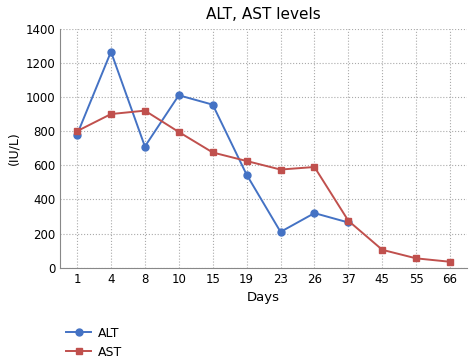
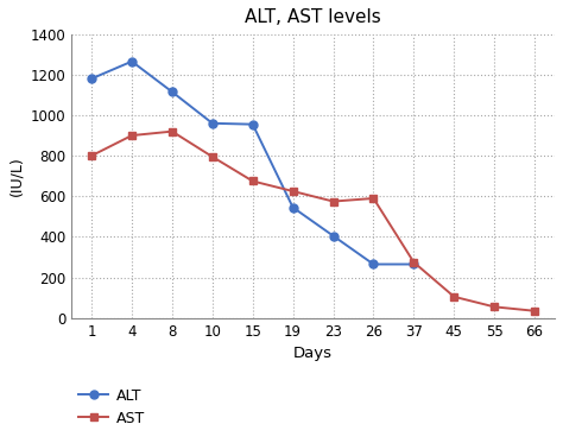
ALT/1: 780 -> 1180
ALT/8: 710 -> 1120
ALT/10: 1010 -> 960
ALT/23: 210 -> 400
ALT/26: 320 -> 260
